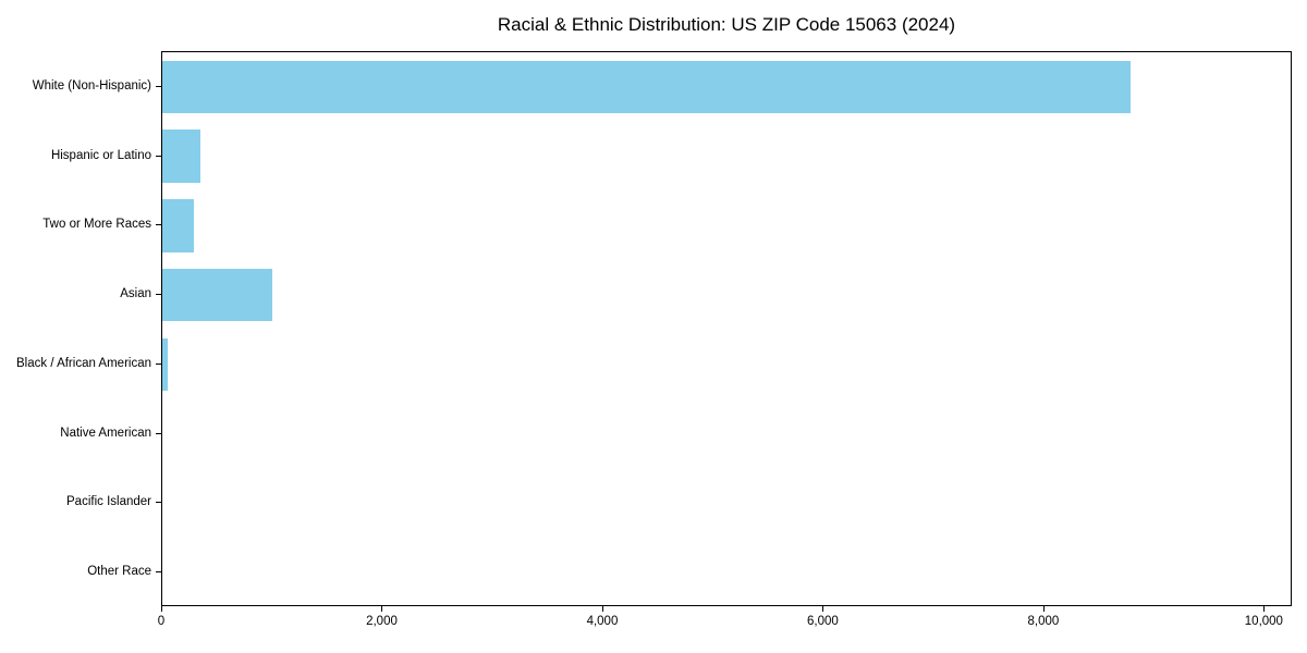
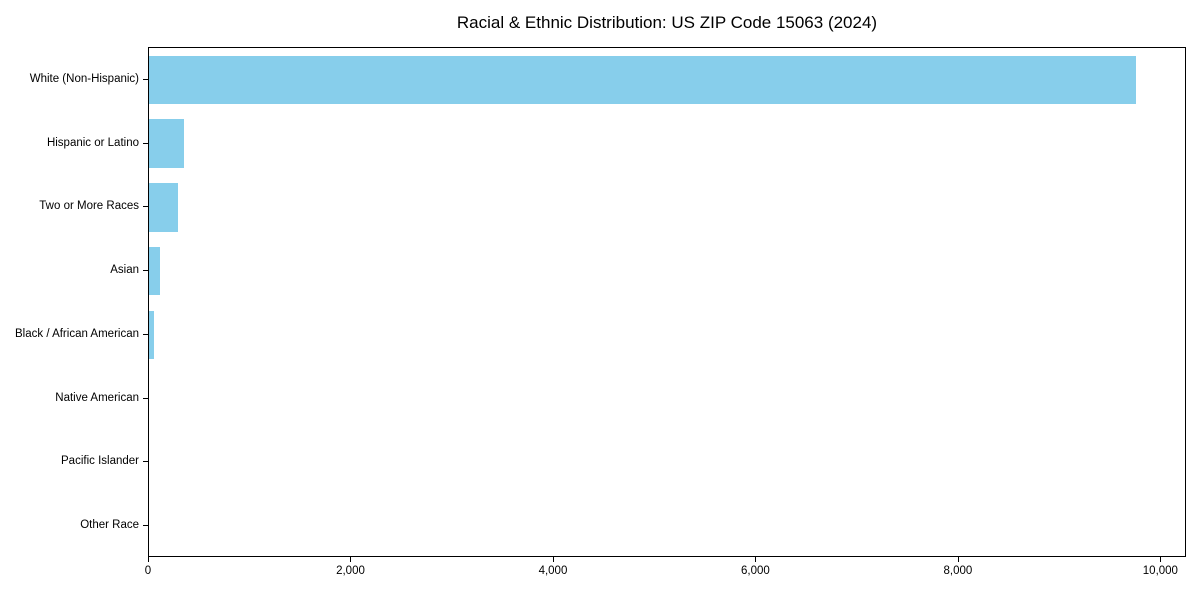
White (Non-Hispanic): 8800 -> 9800
Asian: 1000 -> 100
